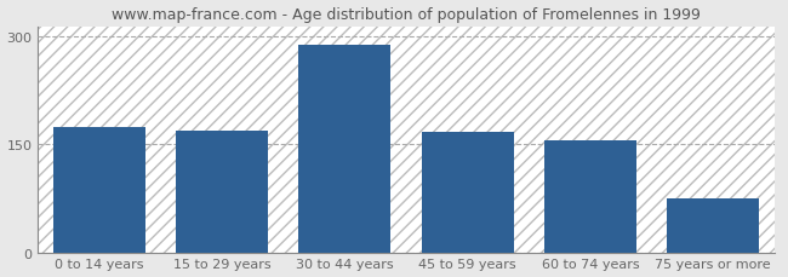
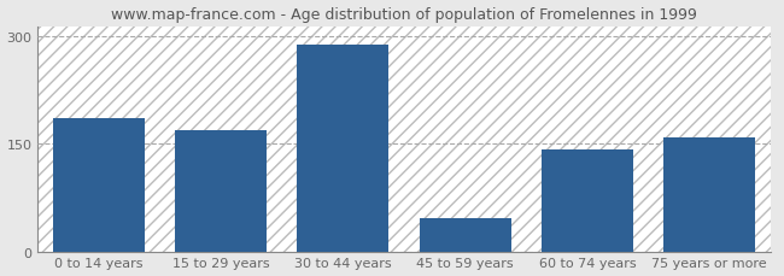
0 to 14 years: 175 -> 186
45 to 59 years: 167 -> 46
60 to 74 years: 156 -> 142
75 years or more: 75 -> 160
